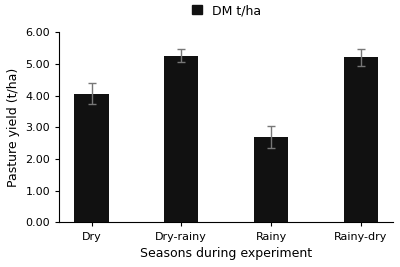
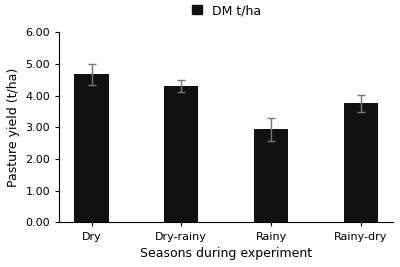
Dry: 4.05 -> 4.67
Dry-rainy: 5.25 -> 4.30
Rainy: 2.70 -> 2.93
Rainy-dry: 5.20 -> 3.75
